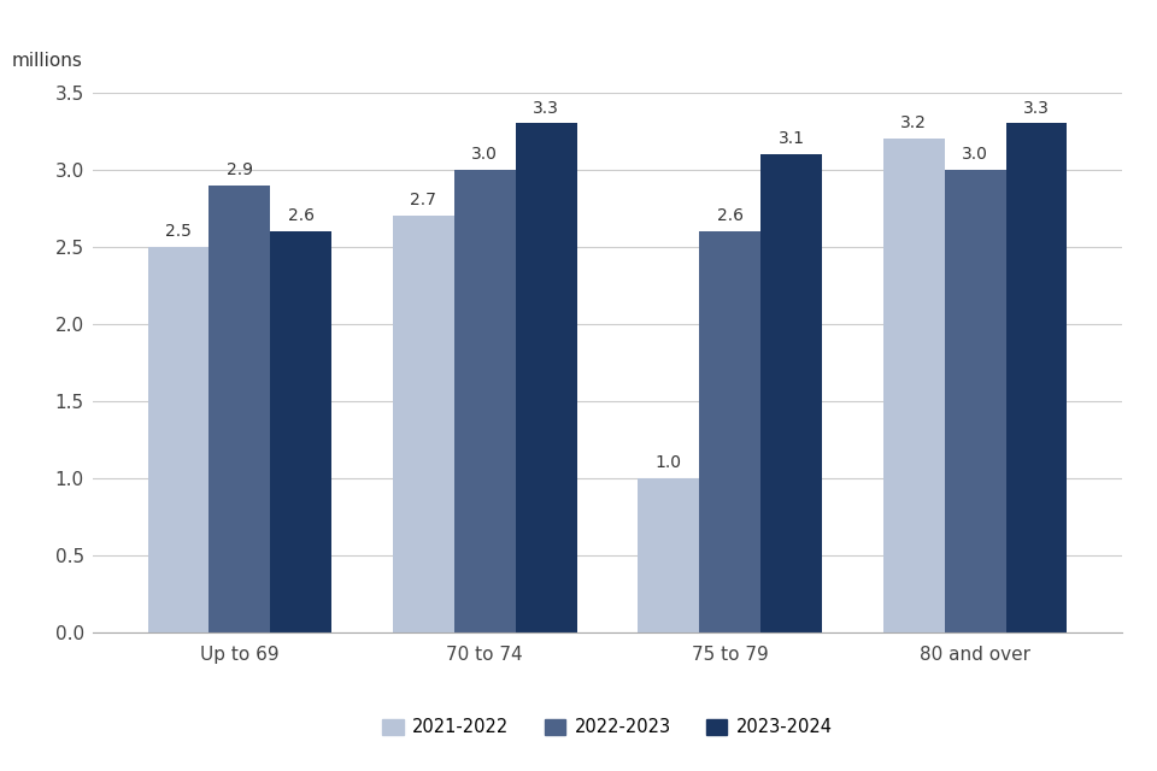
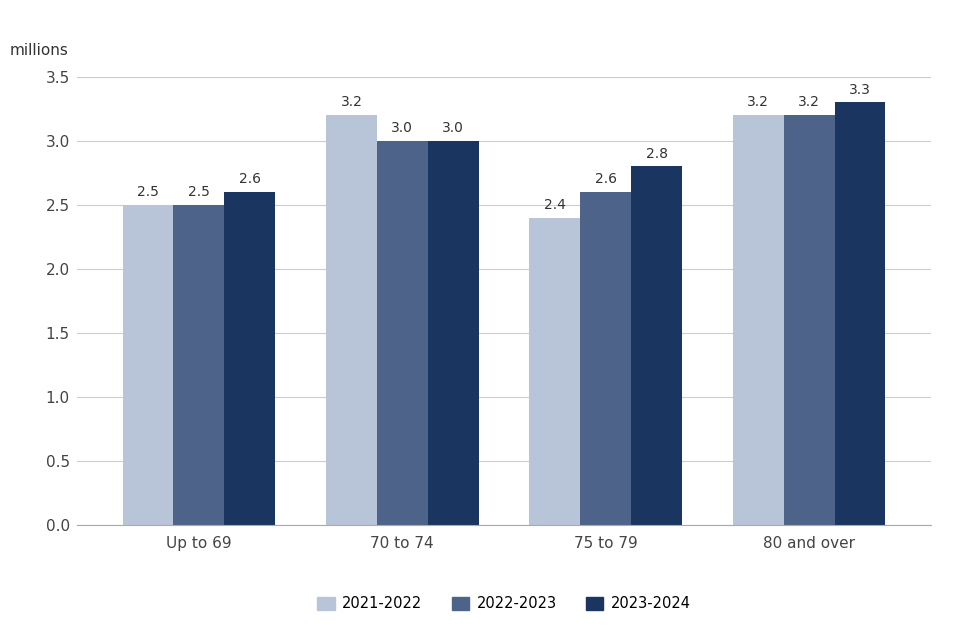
2022-2023/Up to 69: 2.9 -> 2.5
2021-2022/70 to 74: 2.7 -> 3.2
2023-2024/70 to 74: 3.3 -> 3.0
2021-2022/75 to 79: 1.0 -> 2.4
2023-2024/75 to 79: 3.1 -> 2.8
2022-2023/80 and over: 3.0 -> 3.2
